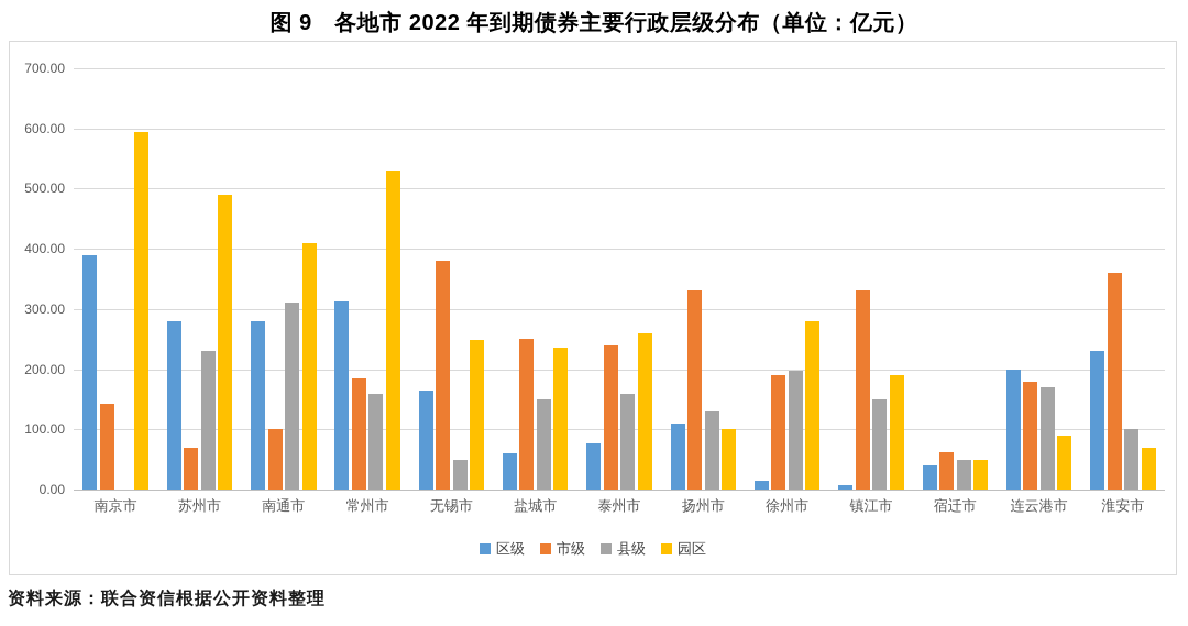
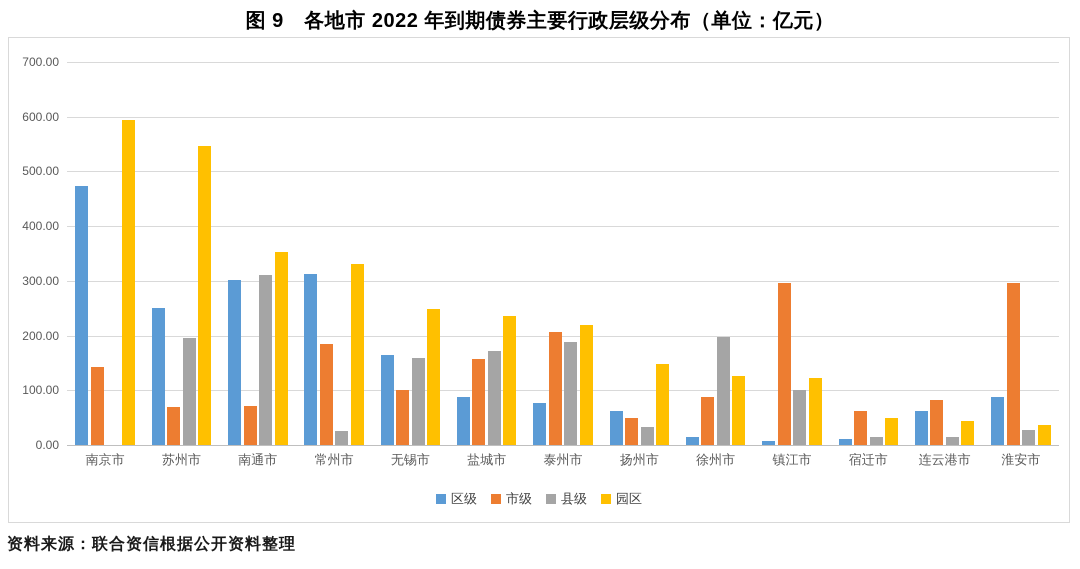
区级/南京市: 390 -> 470
区级/苏州市: 280 -> 250
县级/苏州市: 230 -> 200
园区/苏州市: 490 -> 550
区级/南通市: 280 -> 300
市级/南通市: 100 -> 70
园区/南通市: 410 -> 350
县级/常州市: 160 -> 20
园区/常州市: 530 -> 330
市级/无锡市: 380 -> 100
县级/无锡市: 50 -> 160
区级/盐城市: 60 -> 90
市级/盐城市: 250 -> 160
县级/盐城市: 150 -> 170
市级/泰州市: 240 -> 210
县级/泰州市: 160 -> 190
园区/泰州市: 260 -> 220
区级/扬州市: 110 -> 60
市级/扬州市: 330 -> 50
县级/扬州市: 130 -> 30
园区/扬州市: 100 -> 150
市级/徐州市: 190 -> 90
园区/徐州市: 280 -> 130
市级/镇江市: 330 -> 300
县级/镇江市: 150 -> 100
园区/镇江市: 190 -> 120
区级/宿迁市: 40 -> 10
县级/宿迁市: 50 -> 10
区级/连云港市: 200 -> 60
市级/连云港市: 180 -> 80
县级/连云港市: 170 -> 10
园区/连云港市: 90 -> 40
区级/淮安市: 230 -> 90
市级/淮安市: 360 -> 300
县级/淮安市: 100 -> 30
园区/淮安市: 70 -> 40
